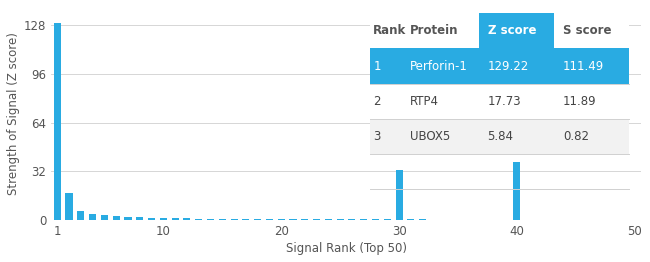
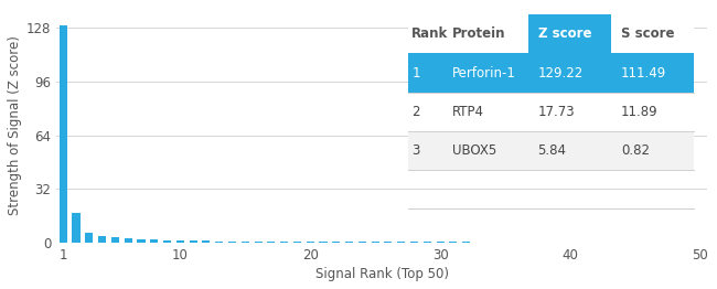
30: 33 -> 0
40: 38 -> 0
